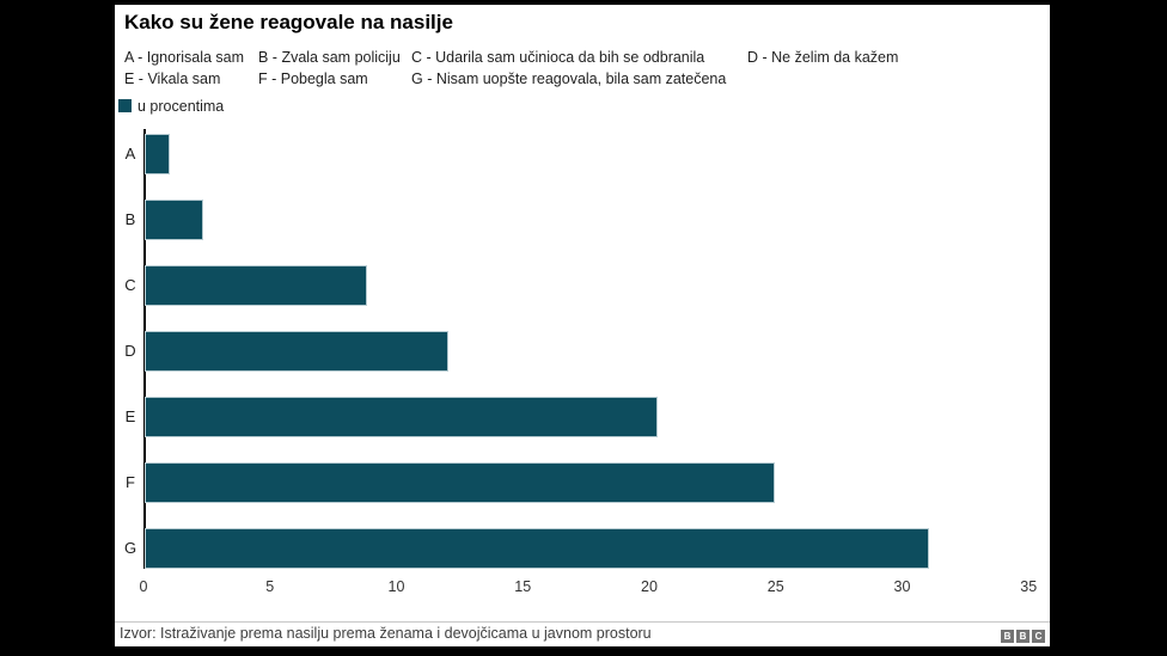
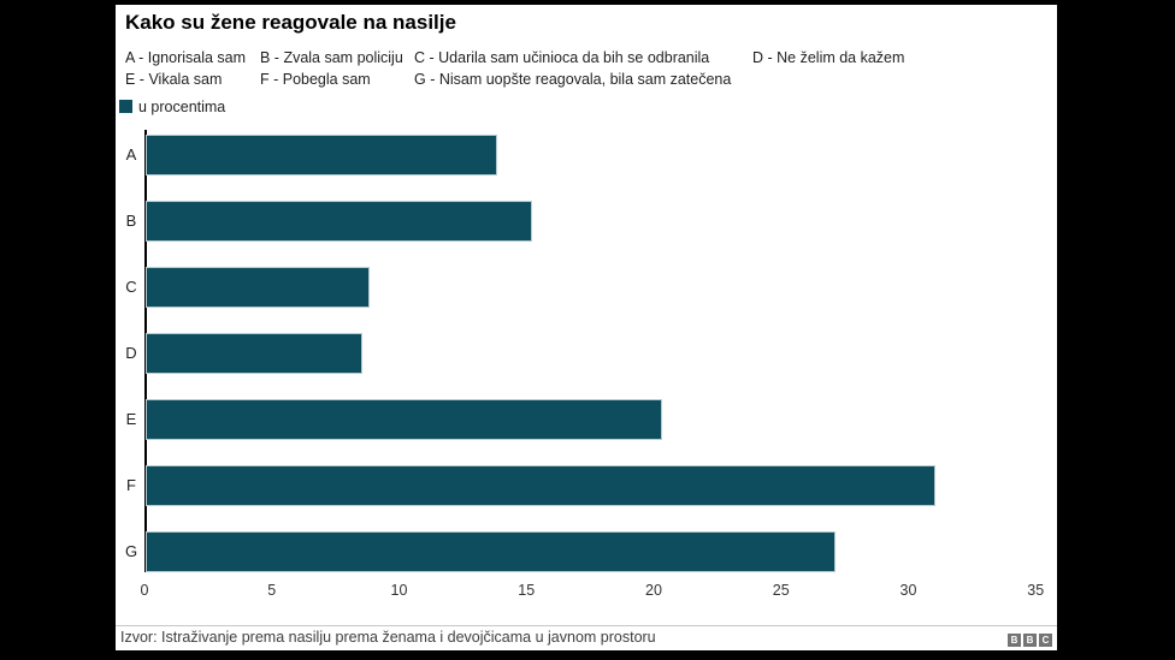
A: 1.0 -> 13.8
B: 2.3 -> 15.2
D: 12.0 -> 8.5
F: 24.9 -> 31.0
G: 31.0 -> 27.1
